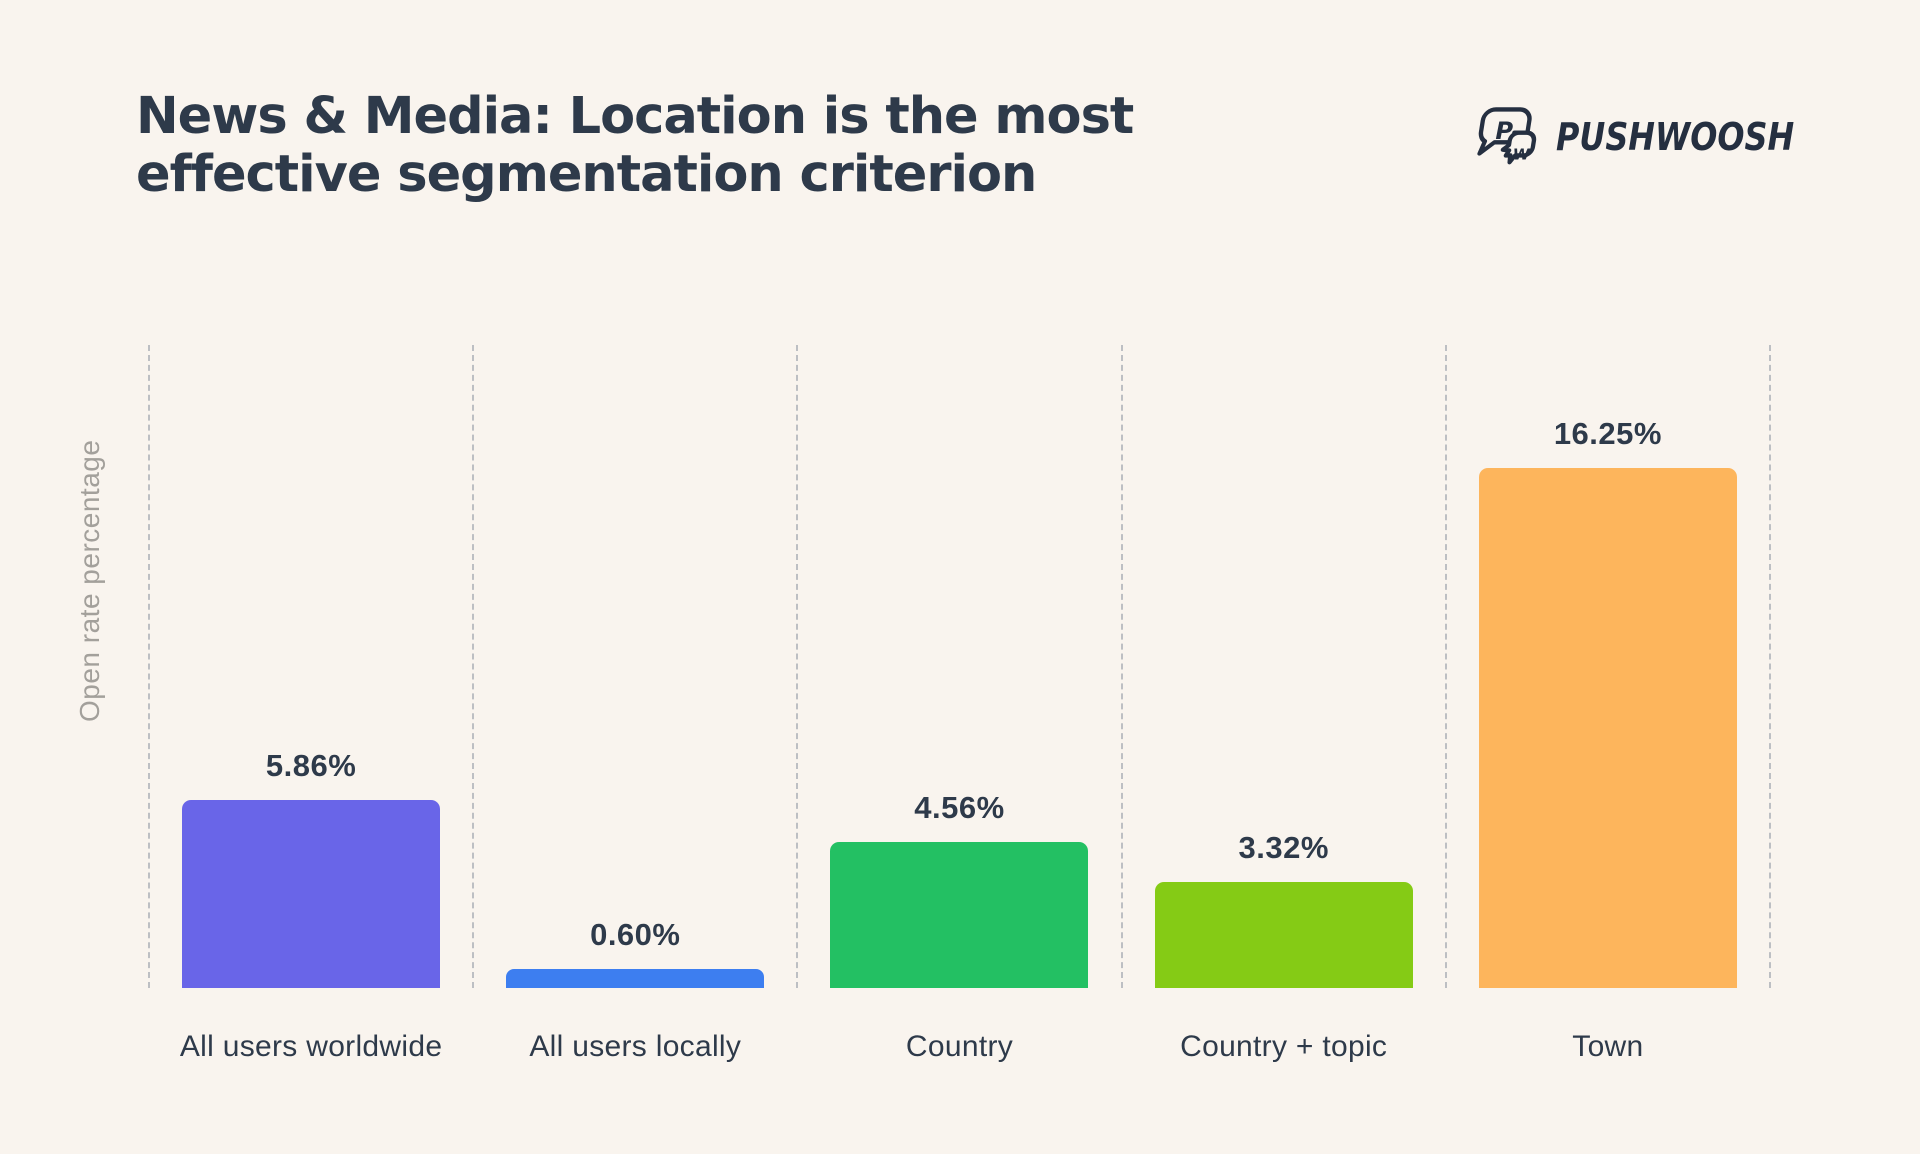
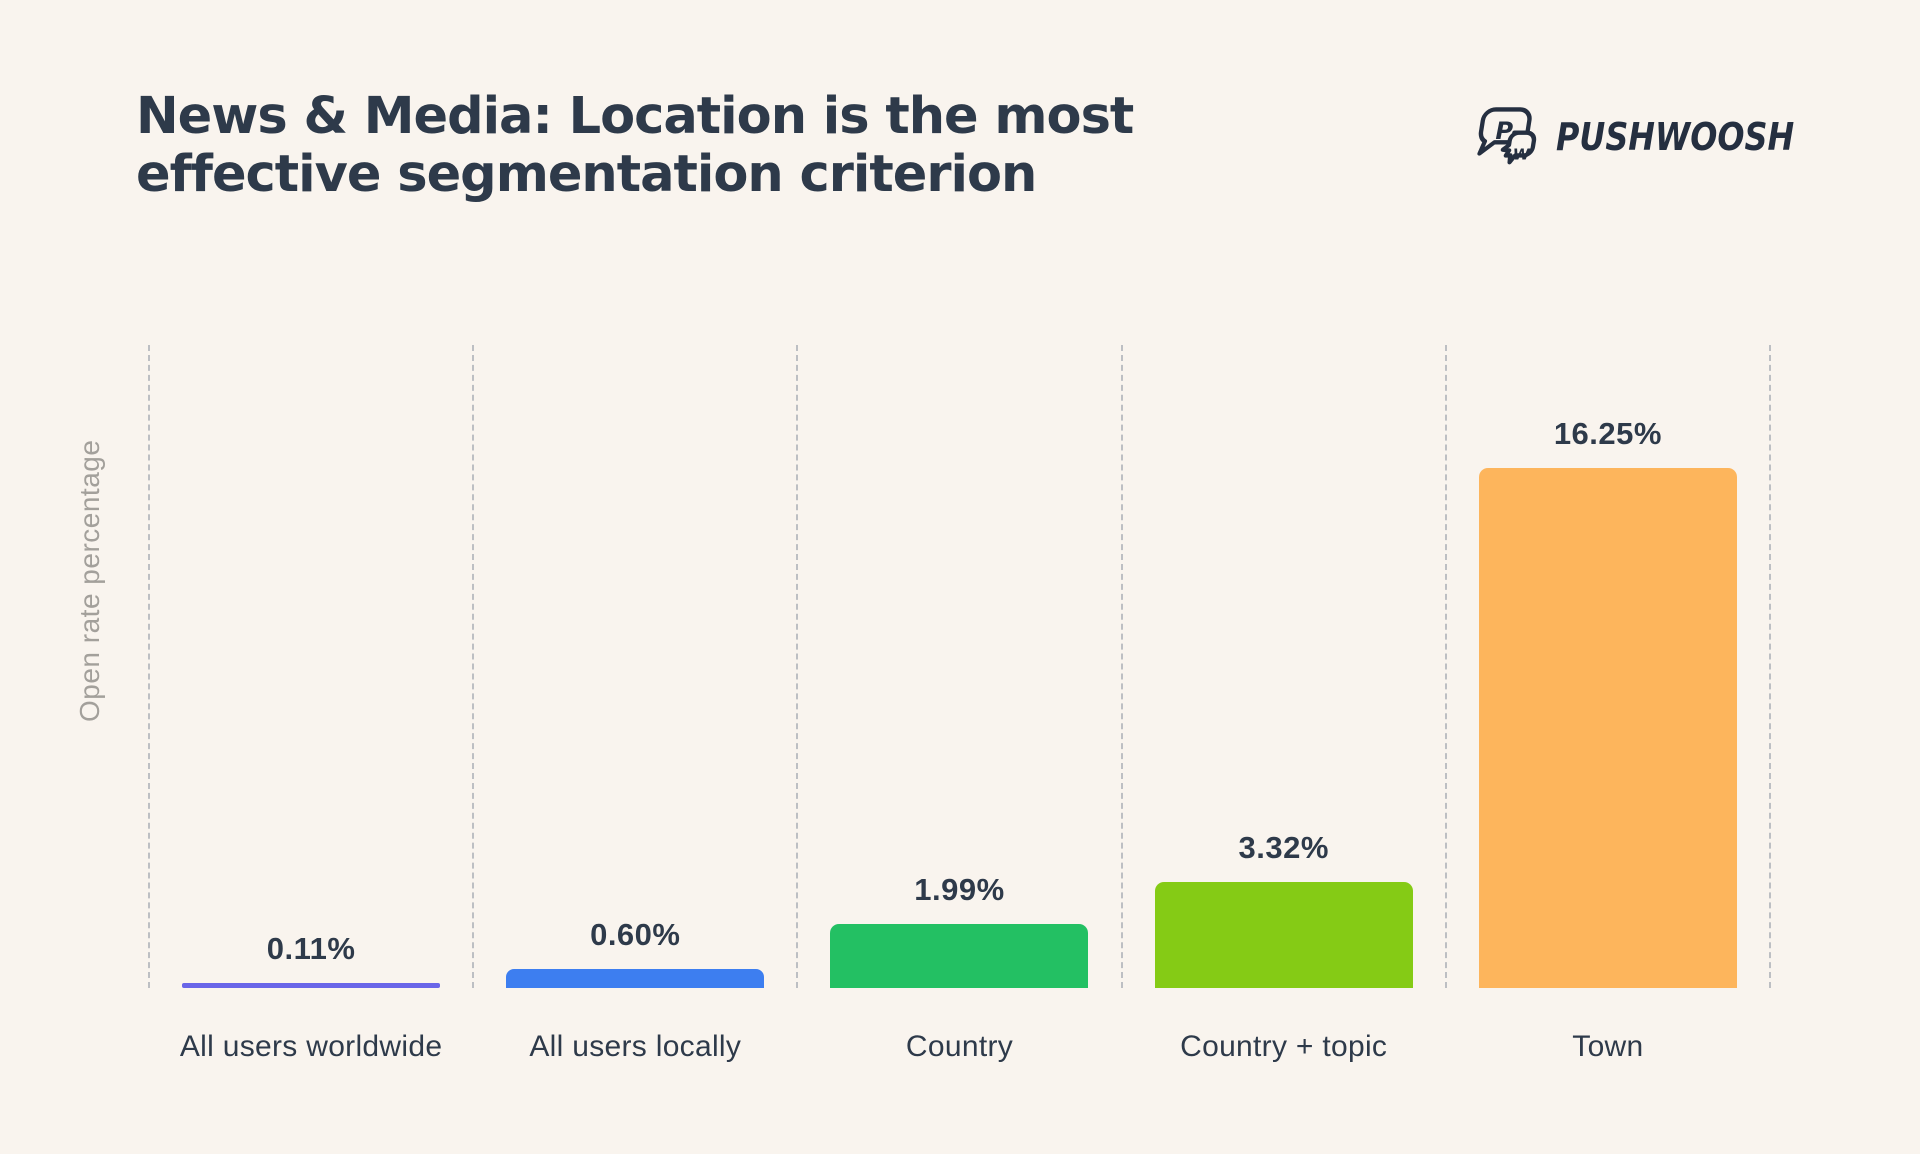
All users worldwide: 5.86% -> 0.11%
Country: 4.56% -> 1.99%
